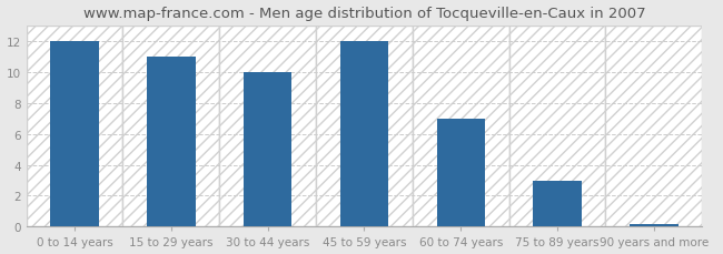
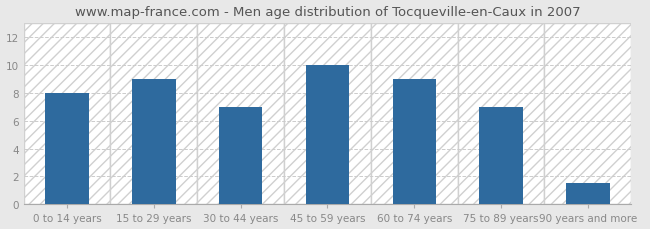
0 to 14 years: 12.0 -> 8.0
15 to 29 years: 11.0 -> 9.0
30 to 44 years: 10.0 -> 7.0
45 to 59 years: 12.0 -> 10.0
60 to 74 years: 7.0 -> 9.0
75 to 89 years: 3.0 -> 7.0
90 years and more: 0.1 -> 1.5
